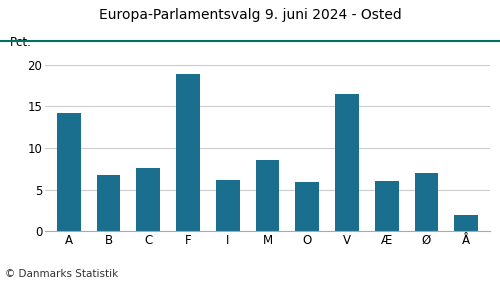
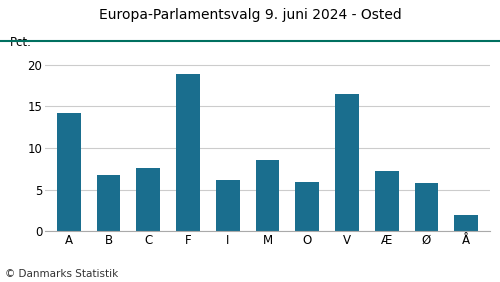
Æ: 6.0 -> 7.2
Ø: 7.0 -> 5.8
